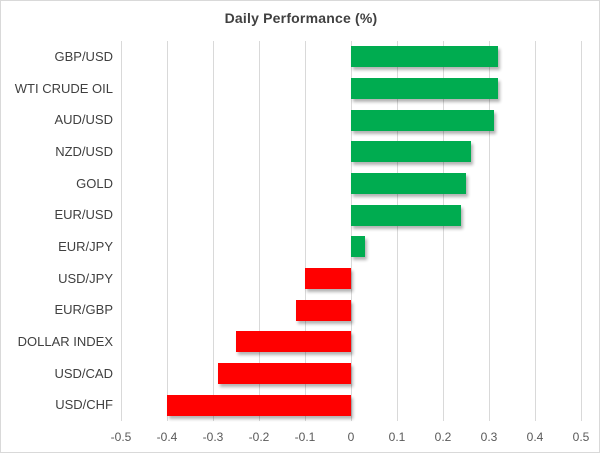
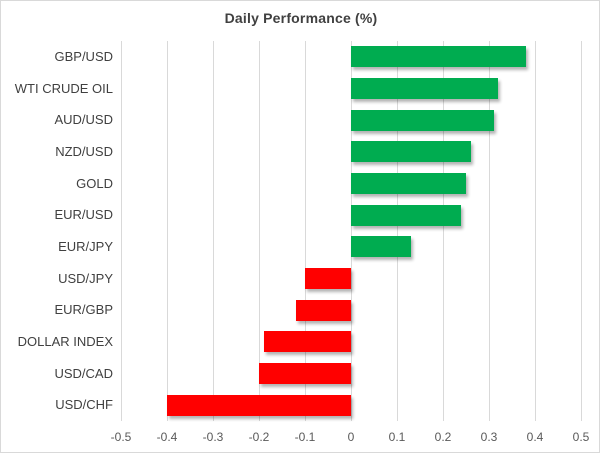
GBP/USD: 0.32 -> 0.38
EUR/JPY: 0.03 -> 0.13
DOLLAR INDEX: -0.25 -> -0.19
USD/CAD: -0.29 -> -0.20
